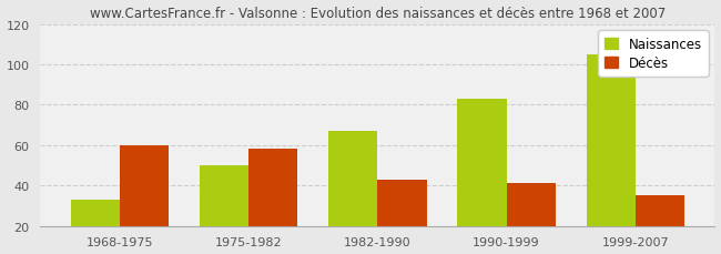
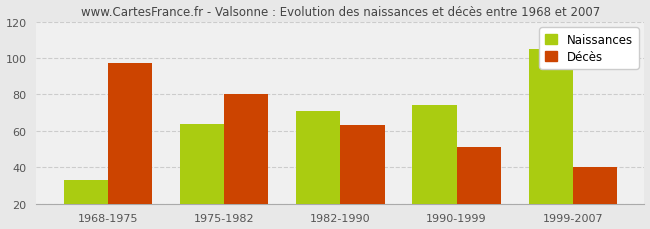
Décès/1968-1975: 60 -> 97
Naissances/1975-1982: 50 -> 64
Décès/1975-1982: 58 -> 80
Naissances/1982-1990: 67 -> 71
Décès/1982-1990: 43 -> 63
Naissances/1990-1999: 83 -> 74
Décès/1990-1999: 41 -> 51
Décès/1999-2007: 35 -> 40
